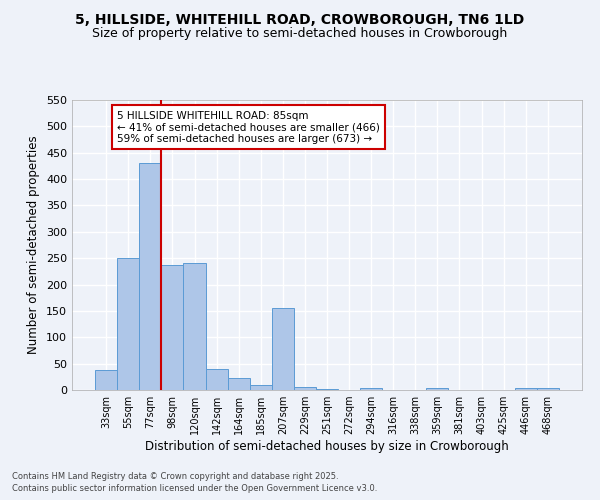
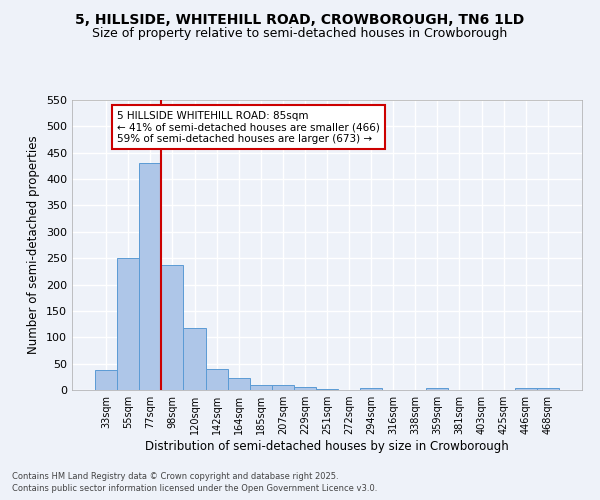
120sqm: 240 -> 118
207sqm: 156 -> 9
